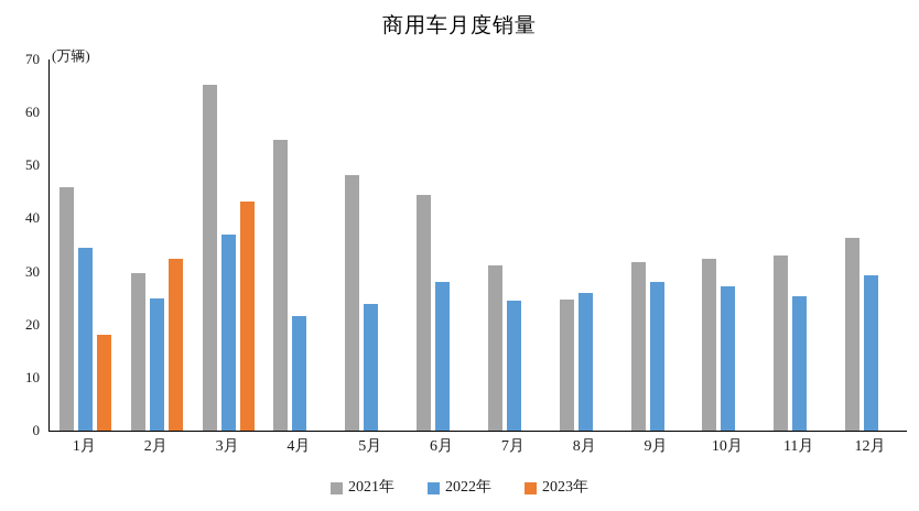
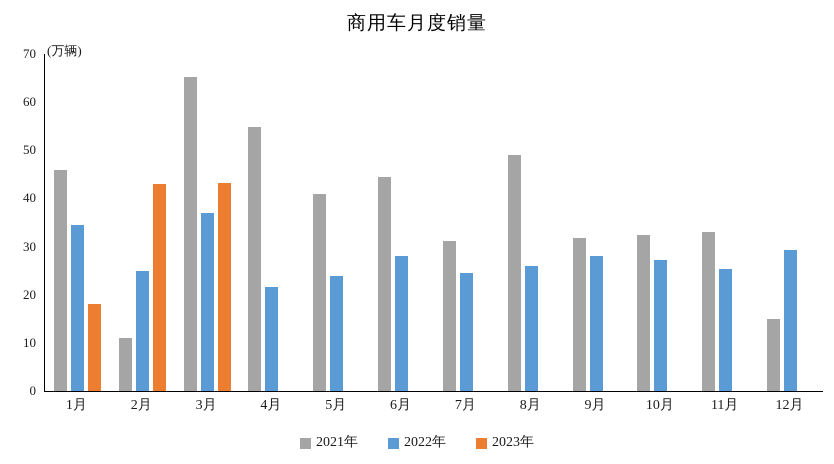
2021年/2月: 30 -> 11
2023年/2月: 32 -> 43
2021年/5月: 48 -> 41
2021年/8月: 25 -> 49
2021年/12月: 36 -> 15
